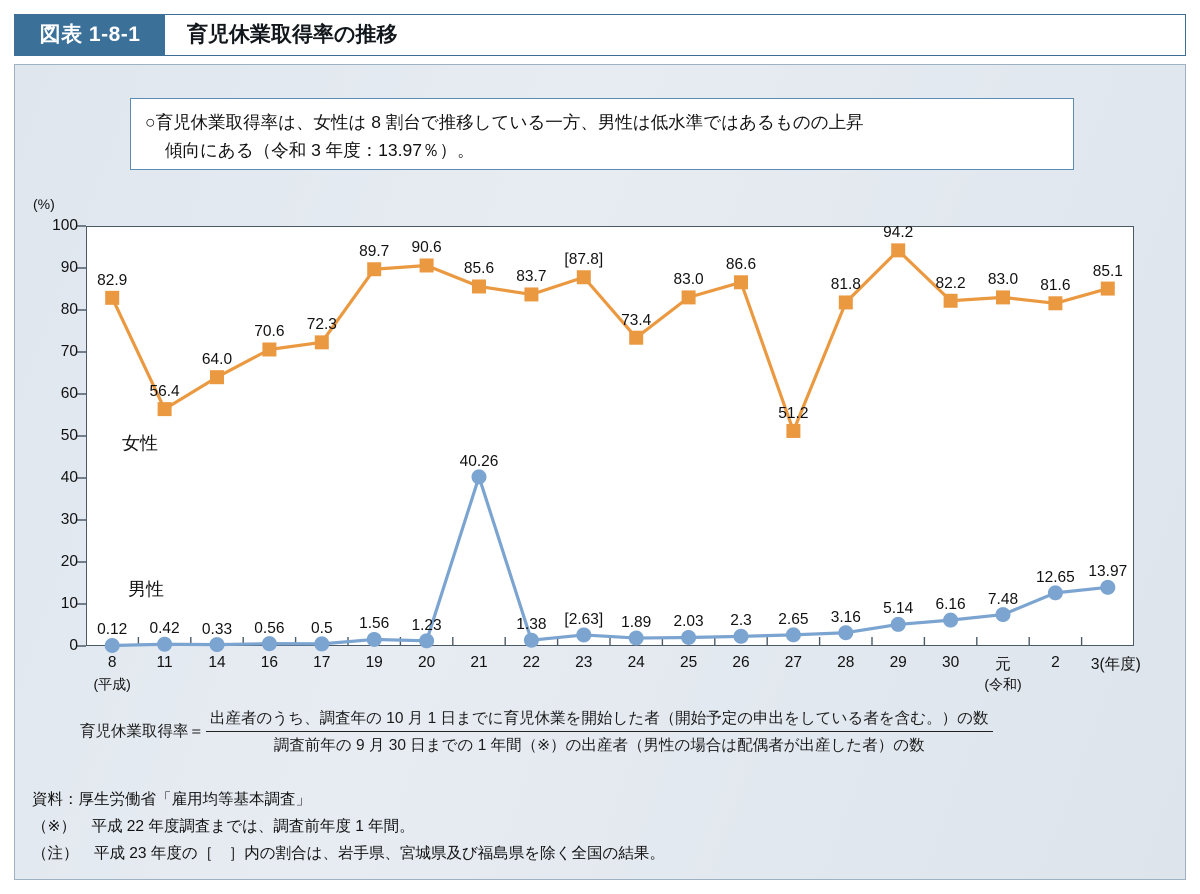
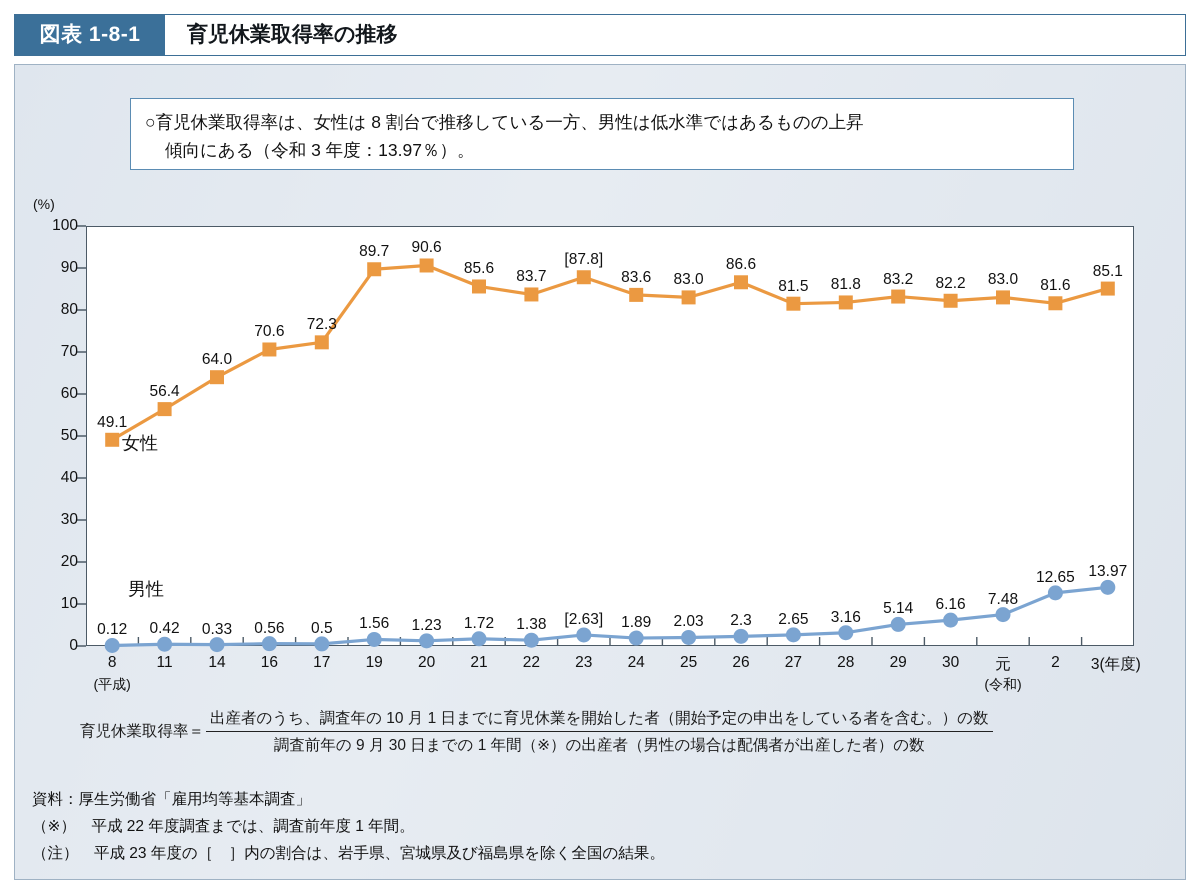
女性/8: 82.9 -> 49.1
男性/21: 40.26 -> 1.72
女性/24: 73.4 -> 83.6
女性/27: 51.2 -> 81.5
女性/29: 94.2 -> 83.2
